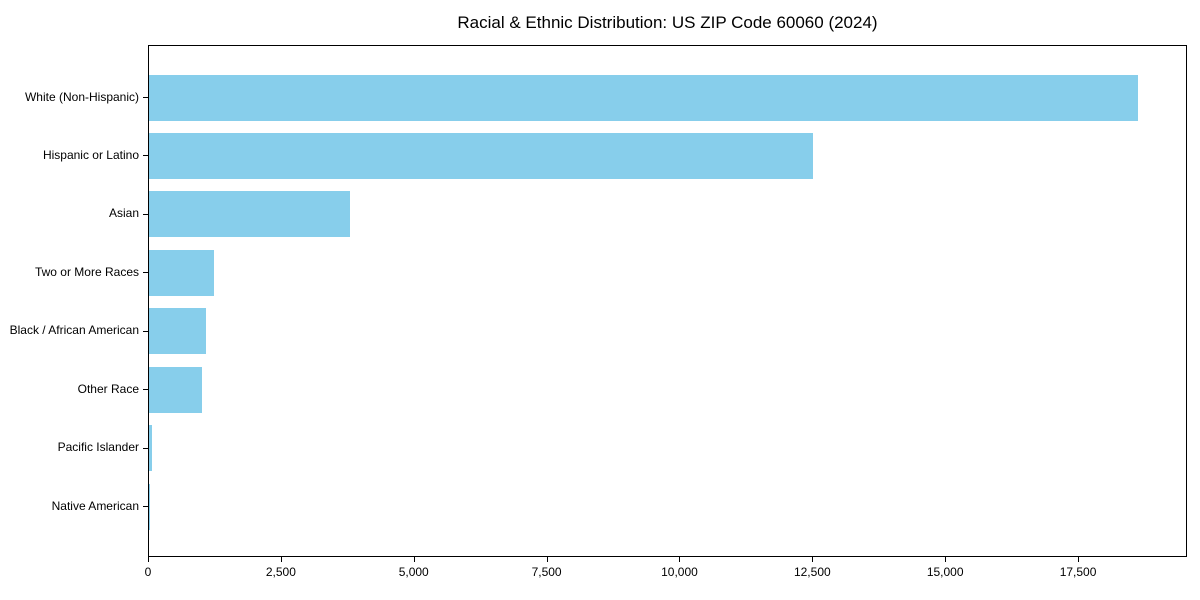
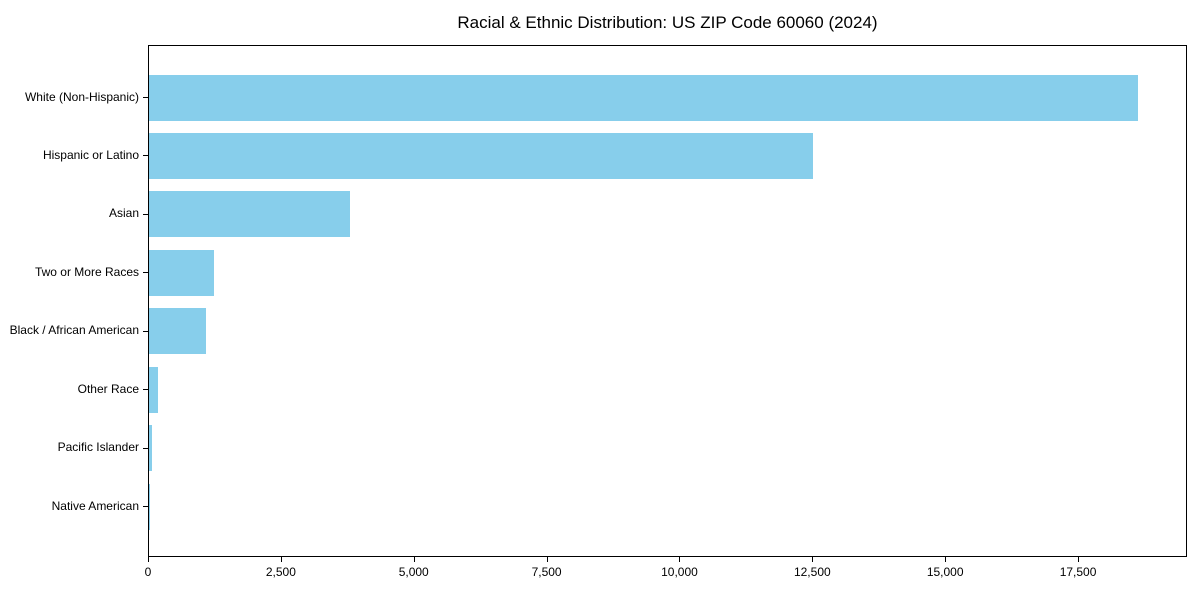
Other Race: 1000 -> 200
